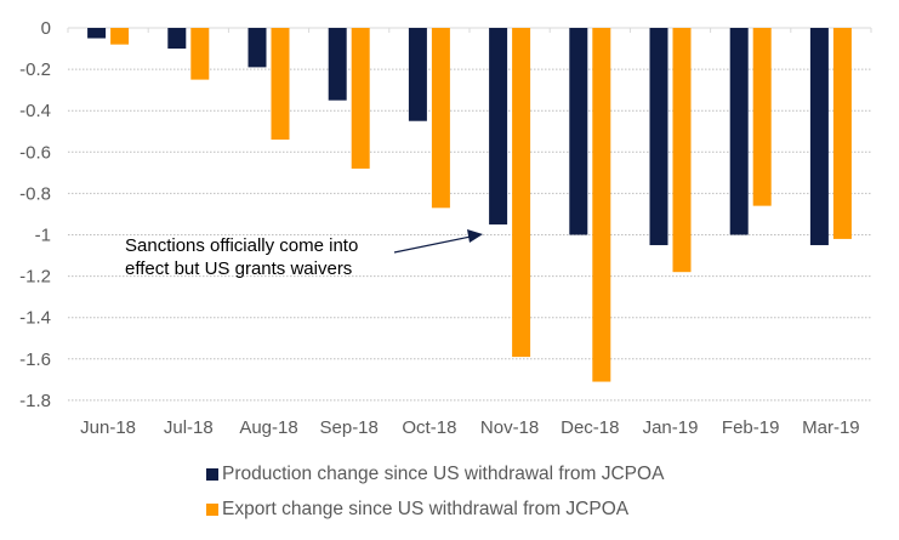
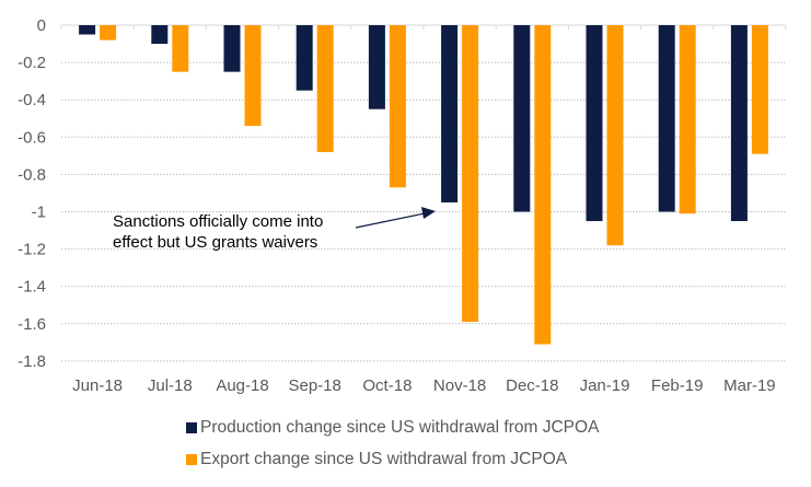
Production change since US withdrawal from JCPOA/Aug-18: -0.19 -> -0.25
Export change since US withdrawal from JCPOA/Feb-19: -0.86 -> -1.01
Export change since US withdrawal from JCPOA/Mar-19: -1.02 -> -0.69
